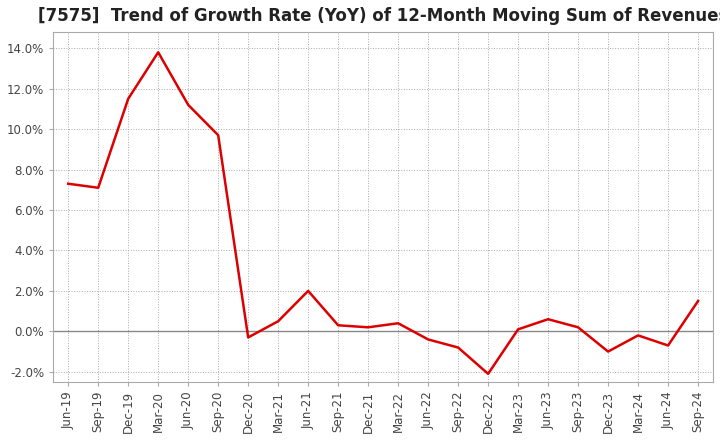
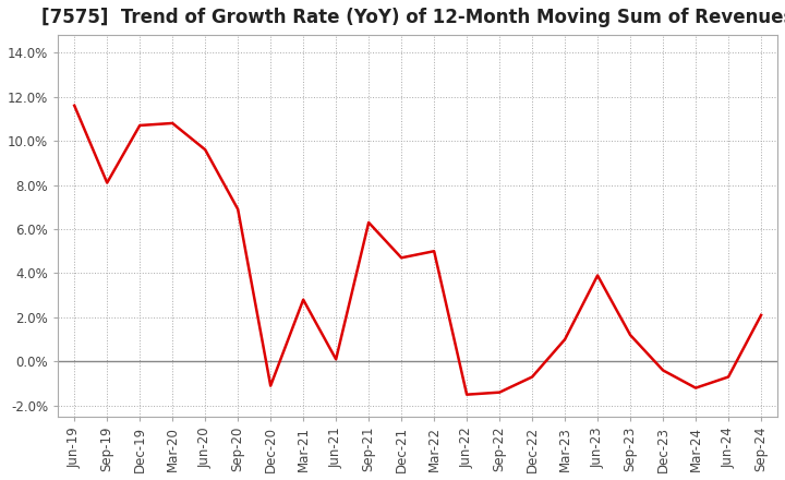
Jun-19: 7.3% -> 11.6%
Sep-19: 7.1% -> 8.1%
Dec-19: 11.5% -> 10.7%
Mar-20: 13.8% -> 10.8%
Jun-20: 11.2% -> 9.6%
Sep-20: 9.7% -> 6.9%
Dec-20: -0.3% -> -1.1%
Mar-21: 0.5% -> 2.8%
Jun-21: 2.0% -> 0.1%
Sep-21: 0.3% -> 6.3%
Dec-21: 0.2% -> 4.7%
Mar-22: 0.4% -> 5.0%
Jun-22: -0.4% -> -1.5%
Sep-22: -0.8% -> -1.4%
Dec-22: -2.1% -> -0.7%
Mar-23: 0.1% -> 1.0%
Jun-23: 0.6% -> 3.9%
Sep-23: 0.2% -> 1.2%
Dec-23: -1.0% -> -0.4%
Mar-24: -0.2% -> -1.2%
Sep-24: 1.5% -> 2.1%
